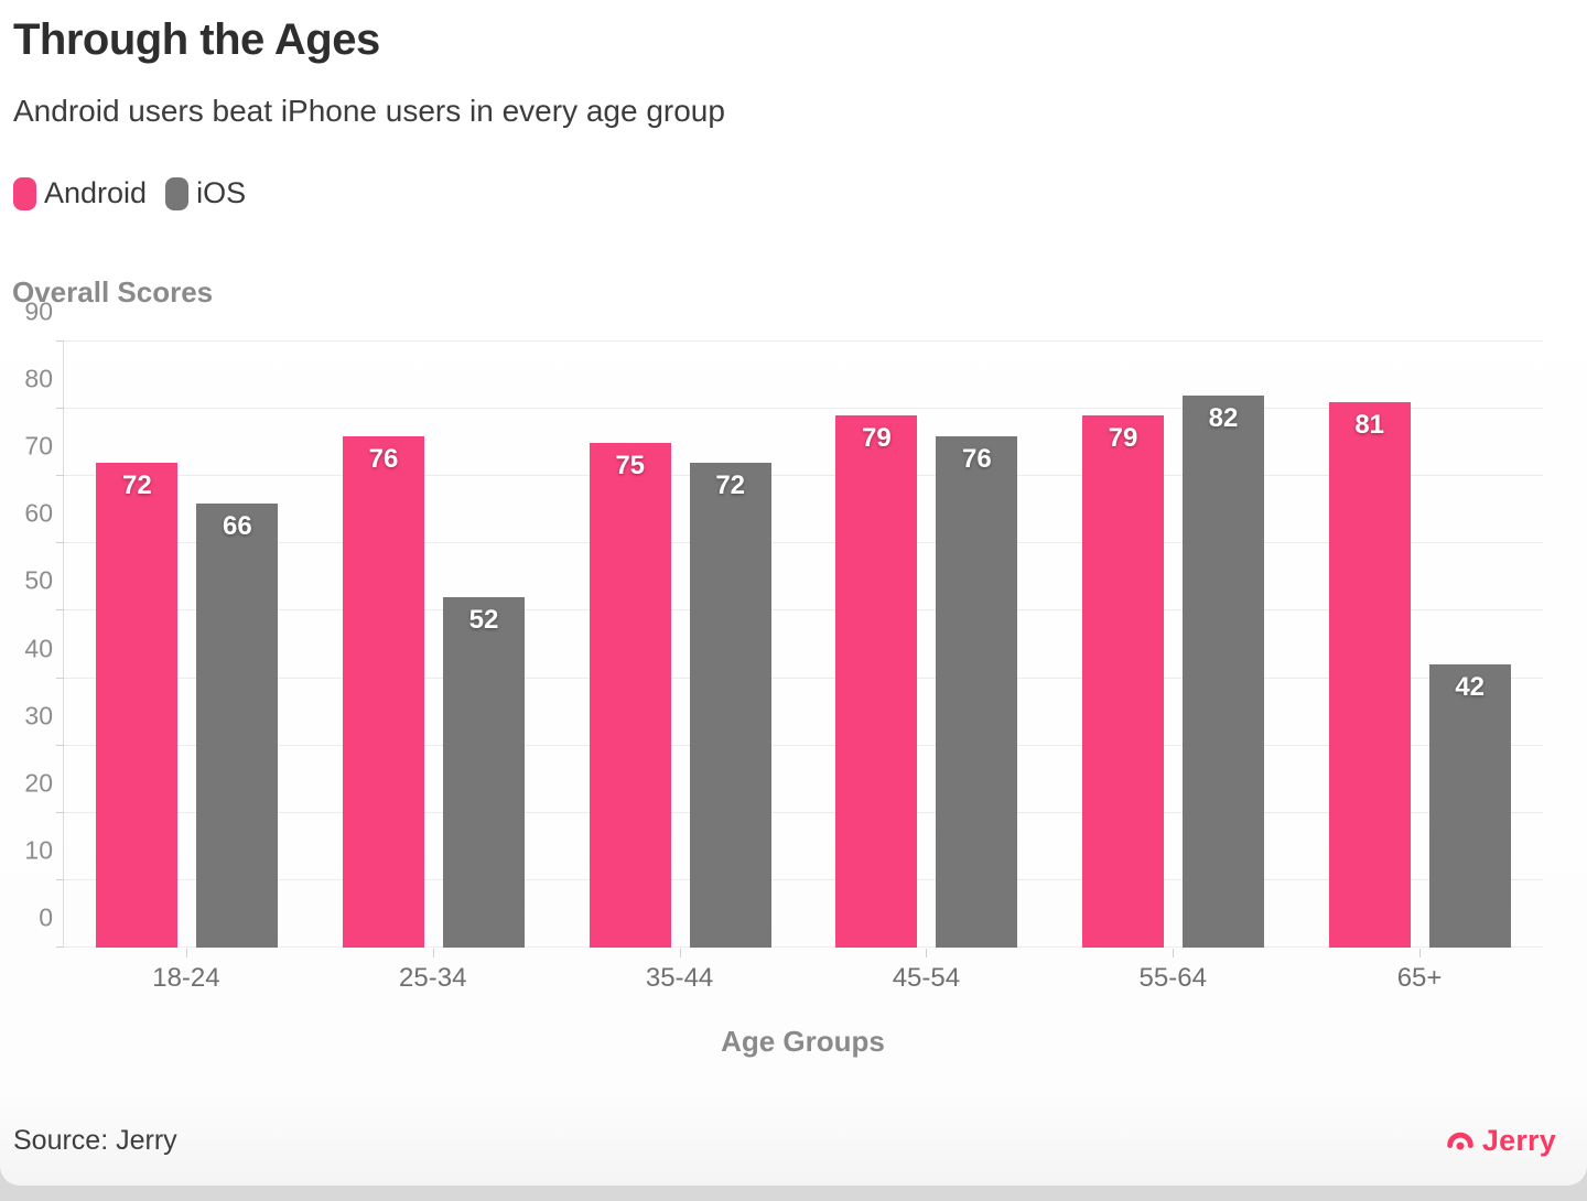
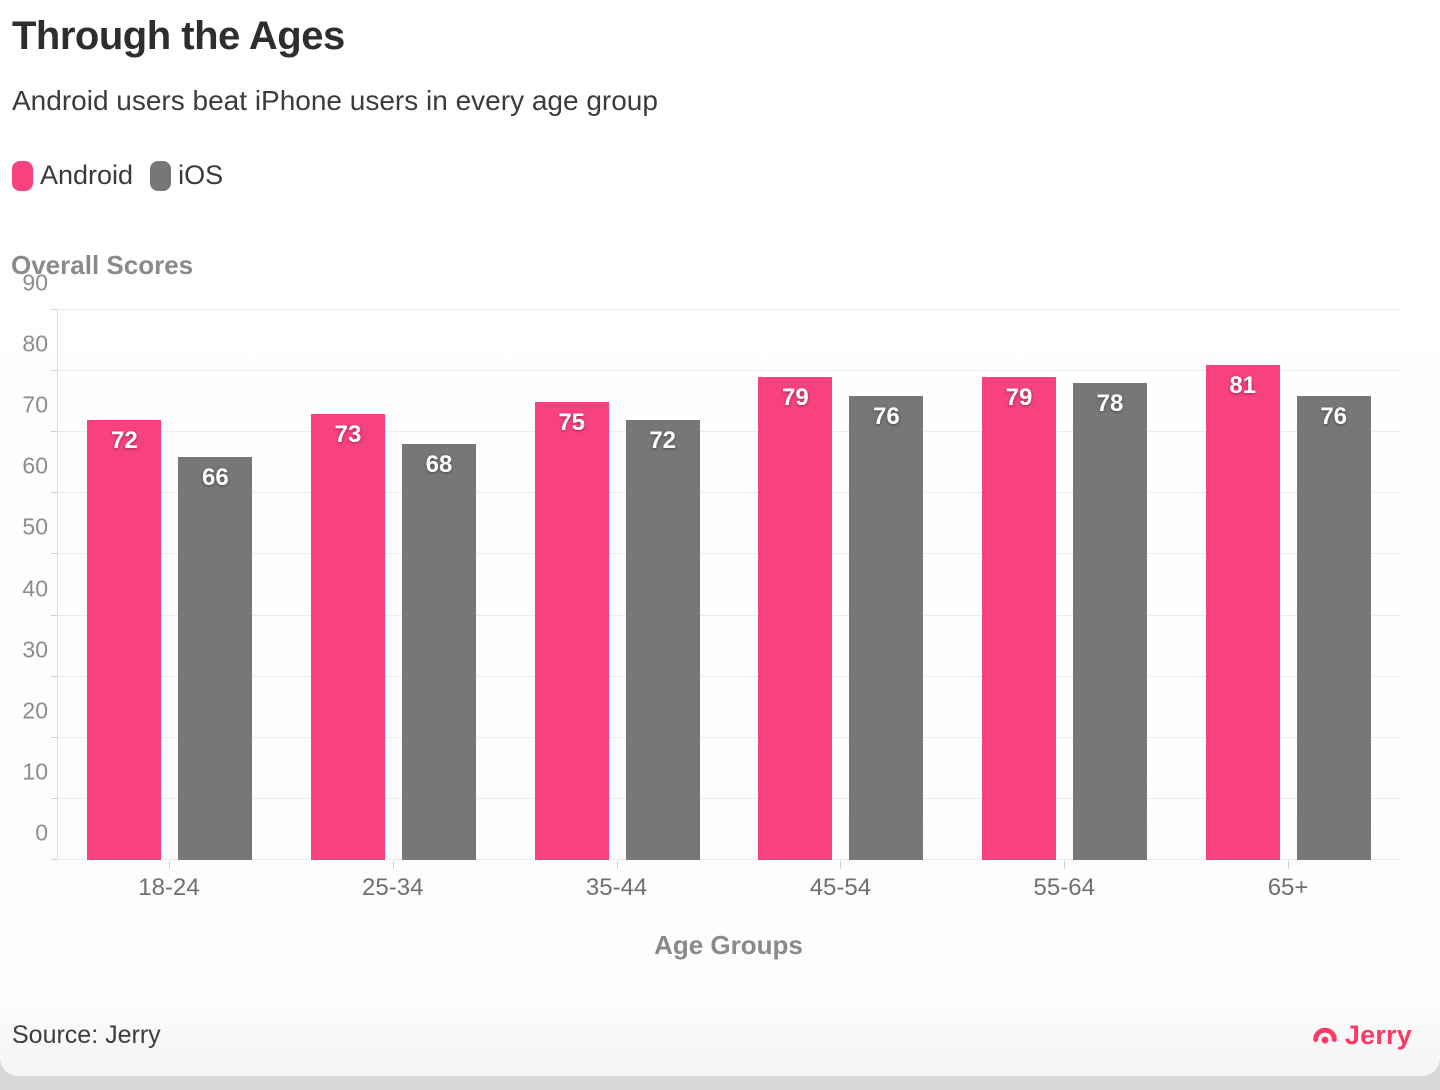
Android/25-34: 76 -> 73
iOS/25-34: 52 -> 68
iOS/55-64: 82 -> 78
iOS/65+: 42 -> 76
